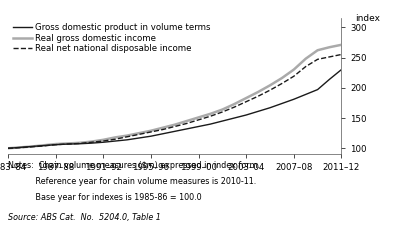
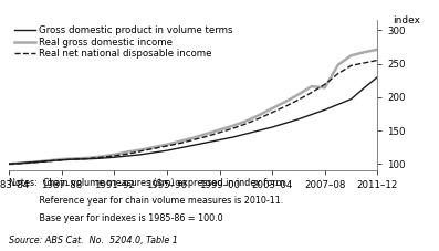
Real gross domestic income/2007–08: 230 -> 214
